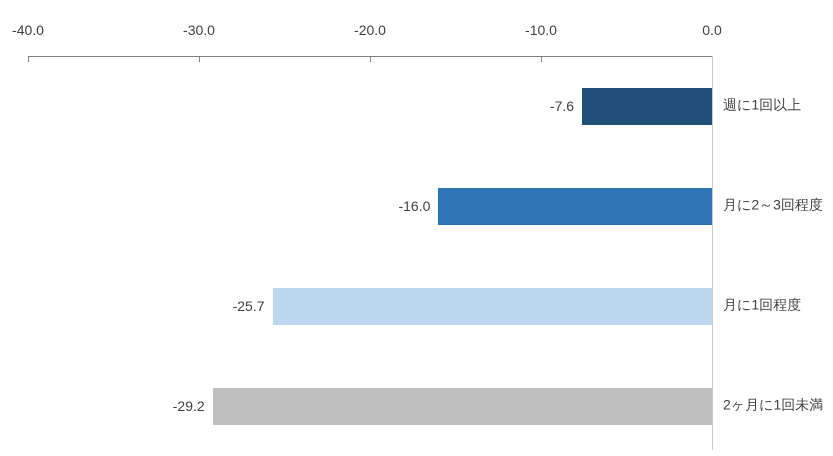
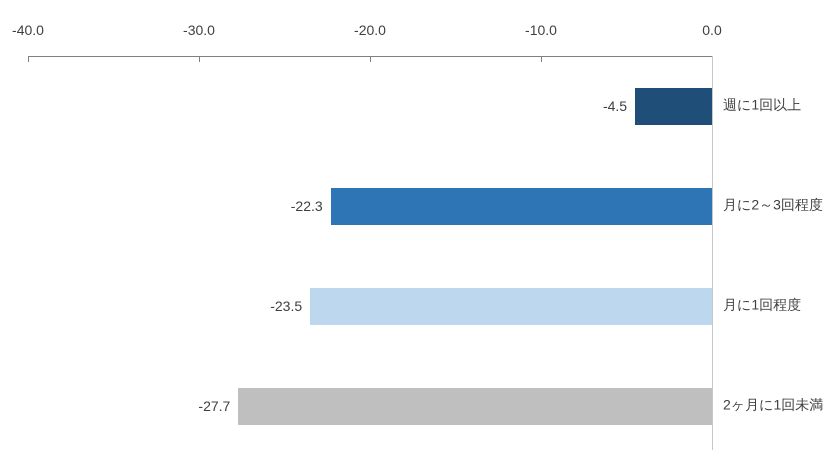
週に1回以上: -7.6 -> -4.5
月に2～3回程度: -16.0 -> -22.3
月に1回程度: -25.7 -> -23.5
2ヶ月に1回未満: -29.2 -> -27.7
